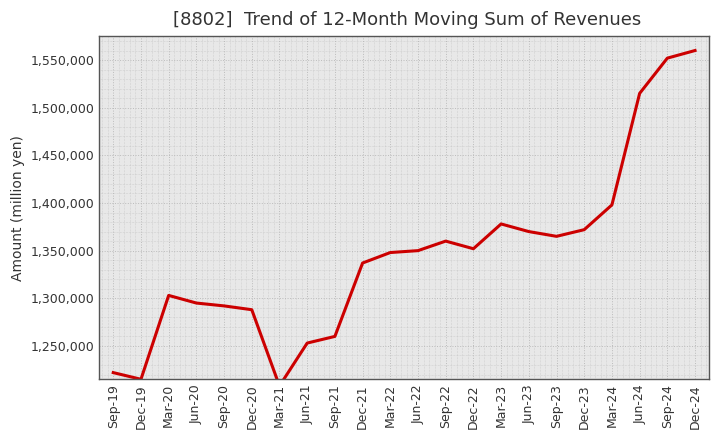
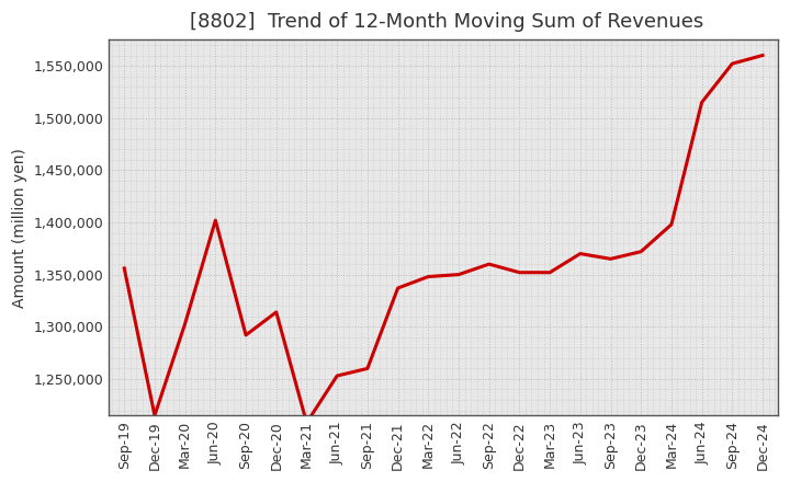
Sep-19: 1,222,000 -> 1,356,000
Jun-20: 1,295,000 -> 1,402,000
Dec-20: 1,288,000 -> 1,314,000
Mar-23: 1,378,000 -> 1,352,000
